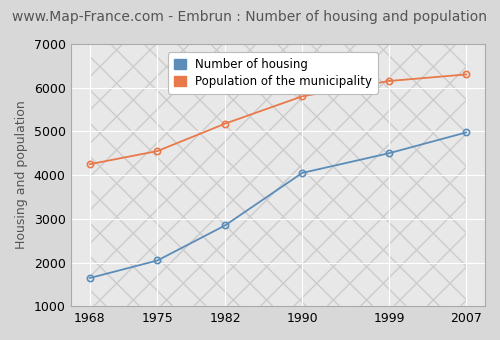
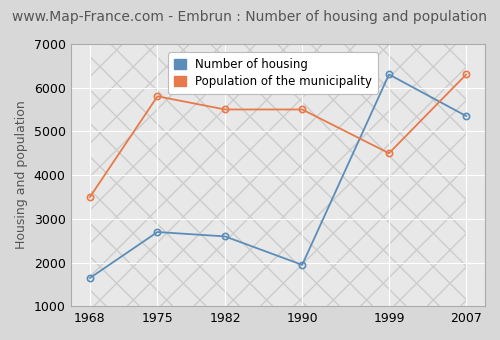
Population of the municipality/1968: 4250 -> 3500
Number of housing/1975: 2050 -> 2700
Population of the municipality/1975: 4550 -> 5800
Number of housing/1982: 2850 -> 2600
Population of the municipality/1982: 5180 -> 5500
Number of housing/1990: 4050 -> 1950
Population of the municipality/1990: 5800 -> 5500
Number of housing/1999: 4500 -> 6300
Population of the municipality/1999: 6150 -> 4500
Number of housing/2007: 4980 -> 5350
